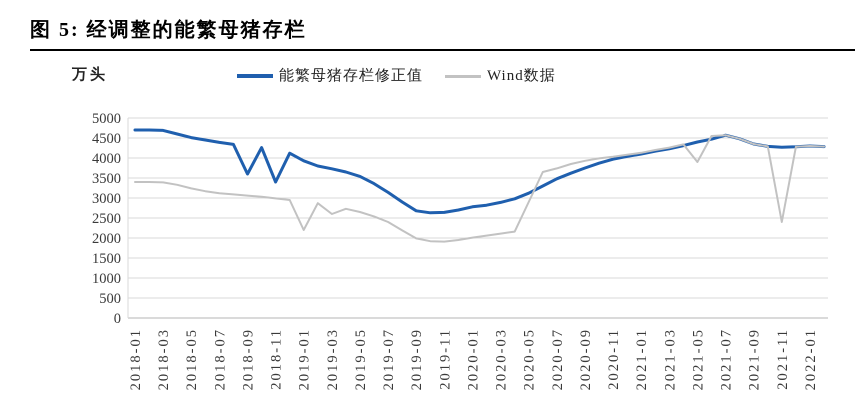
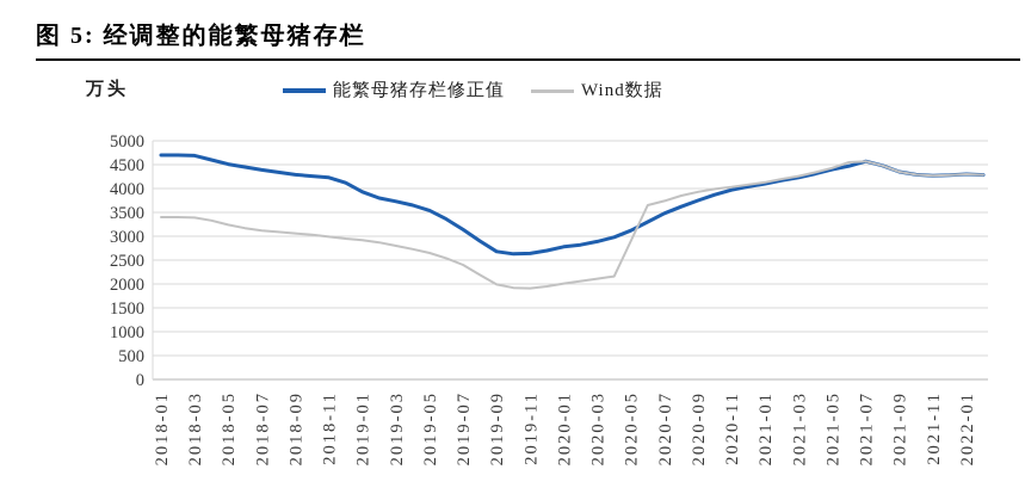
能繁母猪存栏修正值/2018-09: 3600 -> 4300
能繁母猪存栏修正值/2018-11: 3400 -> 4200
Wind数据/2019-01: 2200 -> 2900
Wind数据/2019-03: 2600 -> 2800
Wind数据/2021-05: 3900 -> 4400
Wind数据/2021-11: 2400 -> 4300
